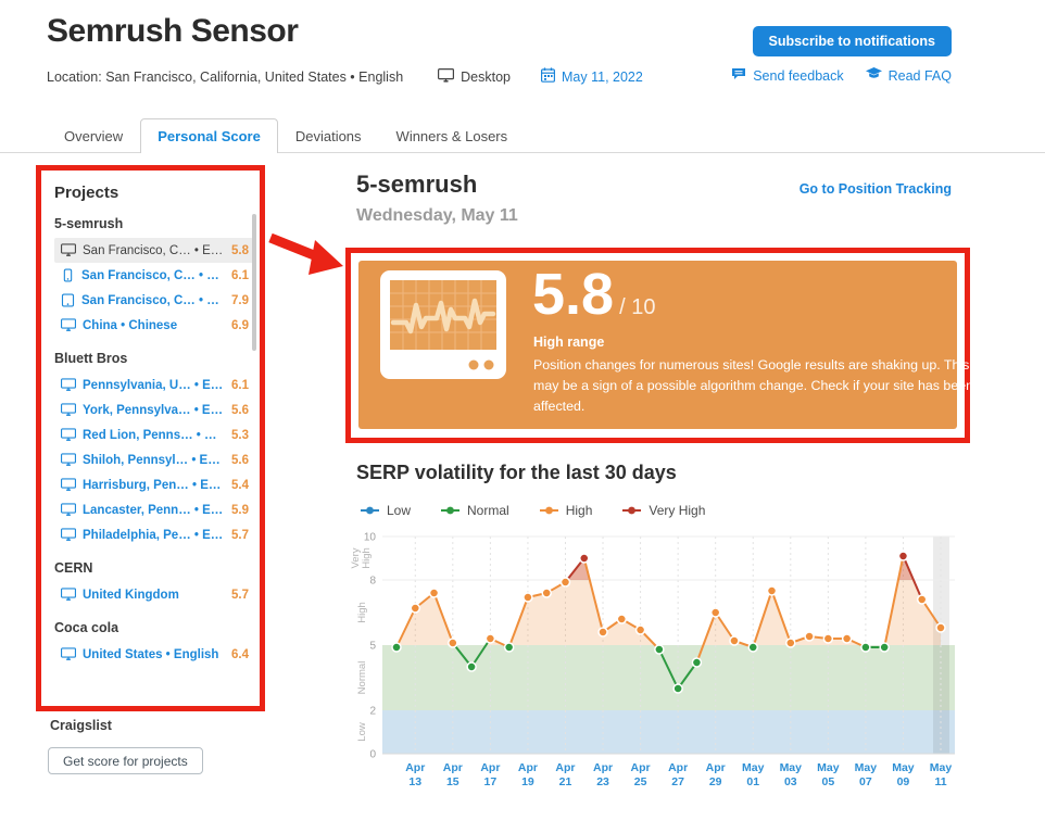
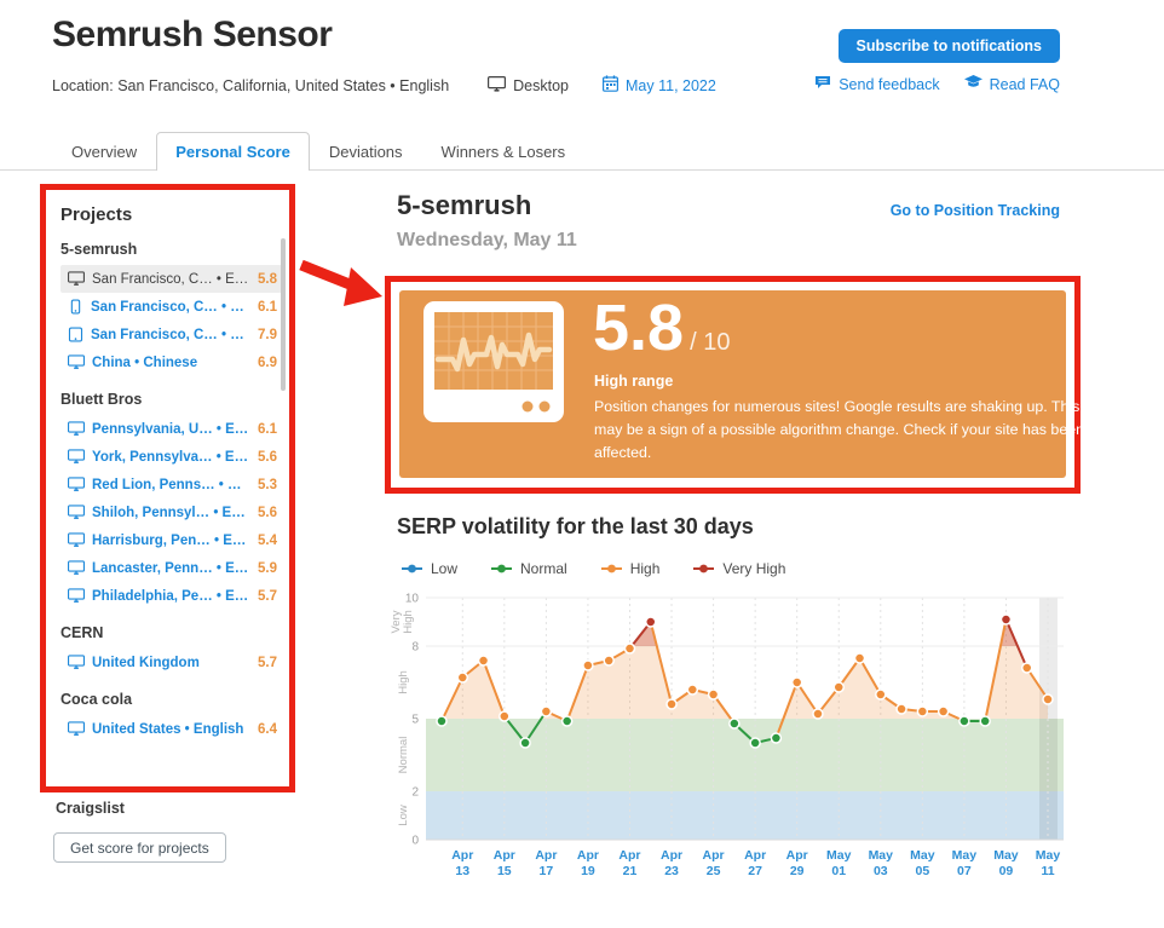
Apr 25: 5.7 -> 6.0
Apr 27: 3.0 -> 4.0
May 01: 4.9 -> 6.3
May 03: 5.1 -> 6.0
